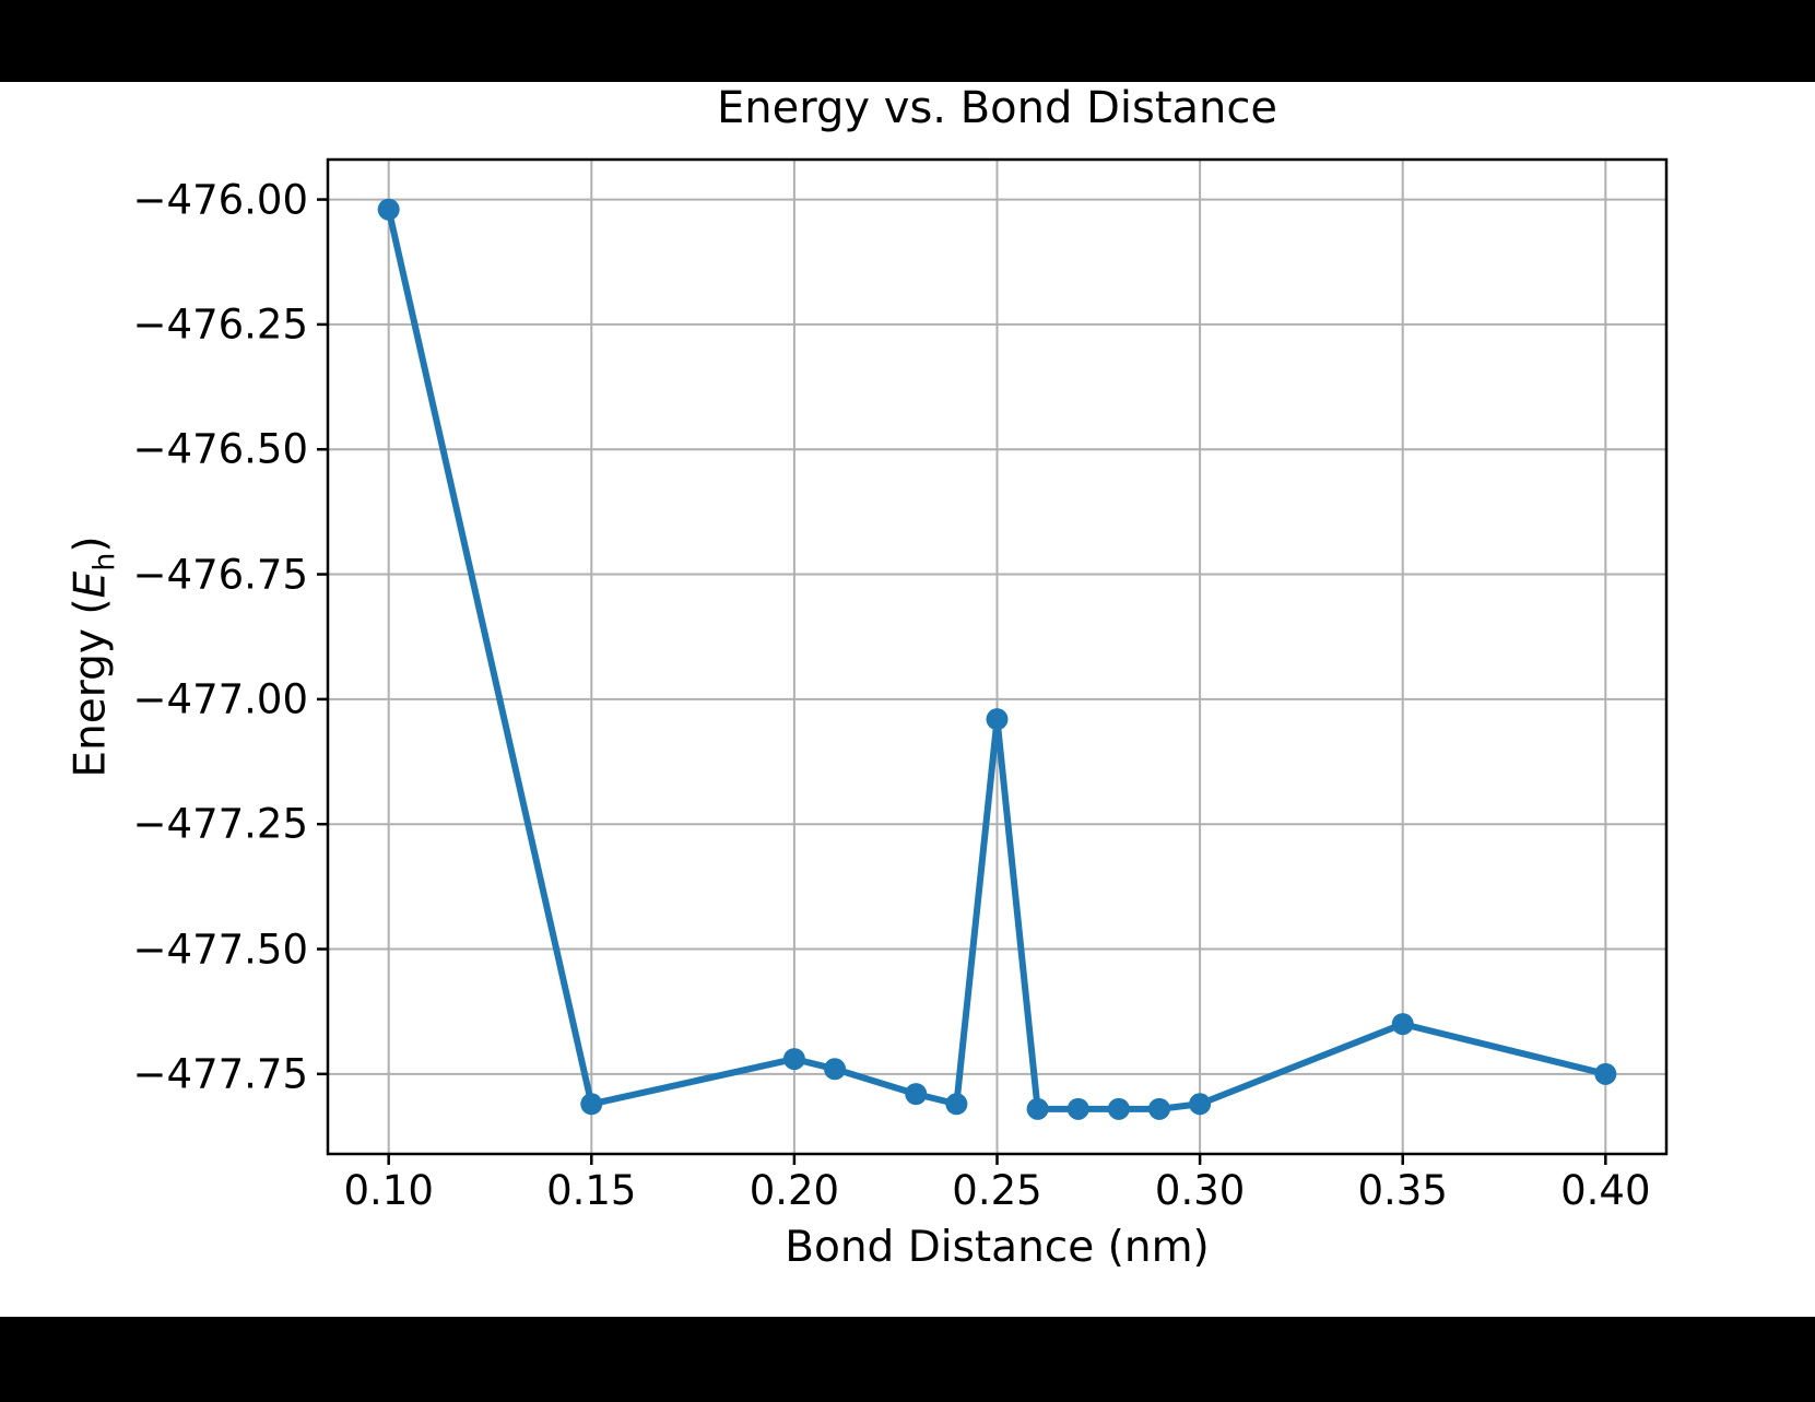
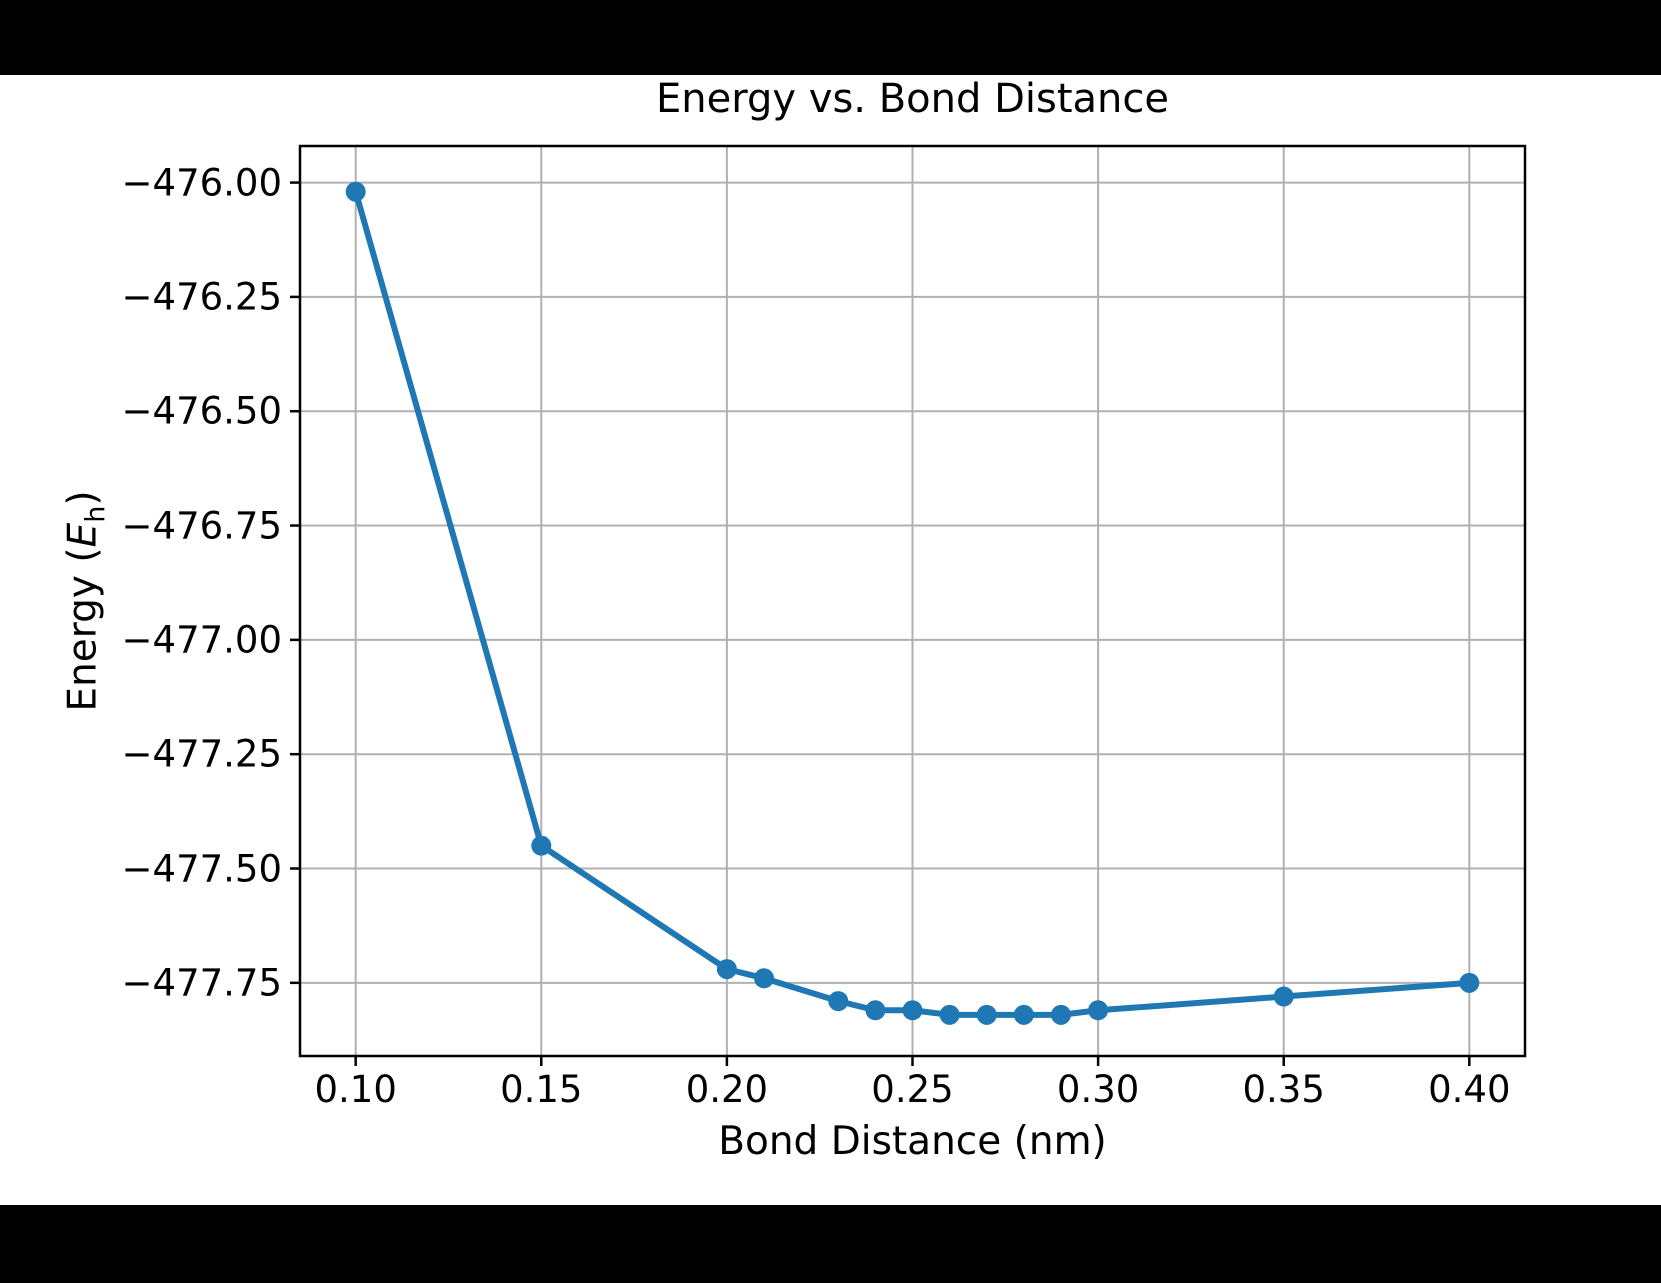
0.15: -477.81 -> -477.45
0.25: -477.04 -> -477.81
0.35: -477.65 -> -477.78
